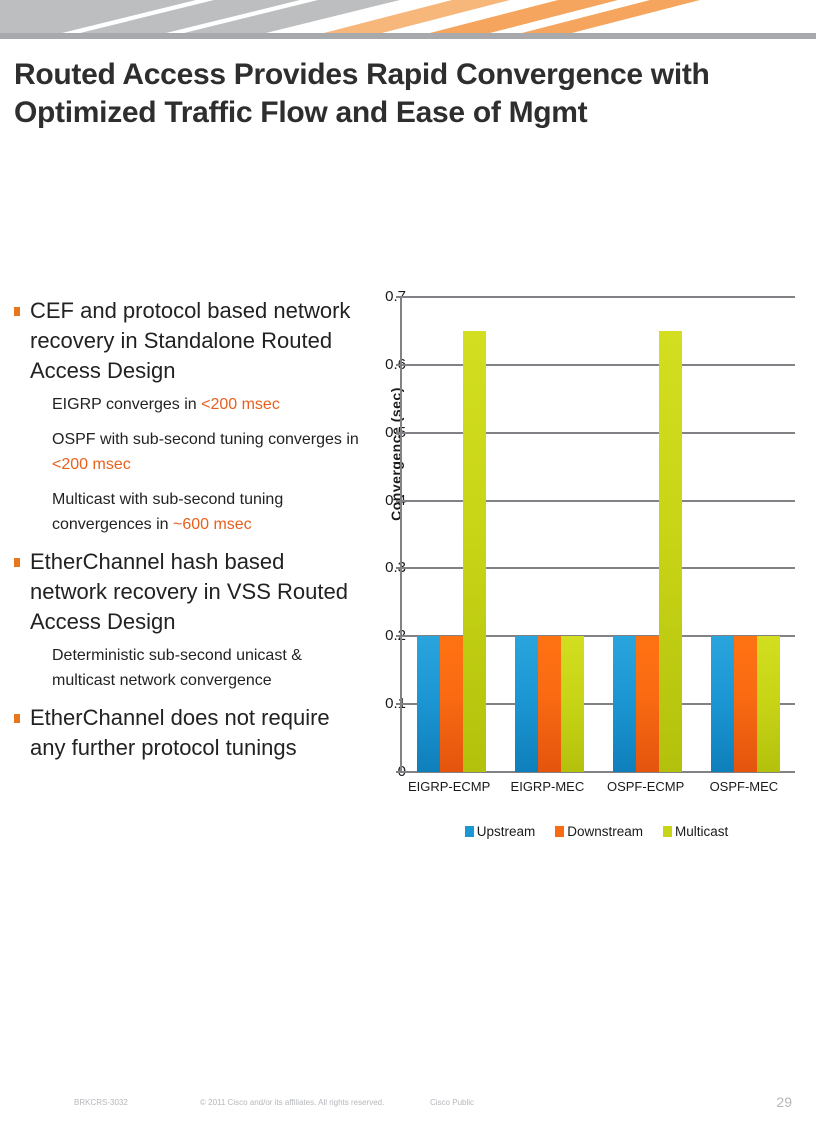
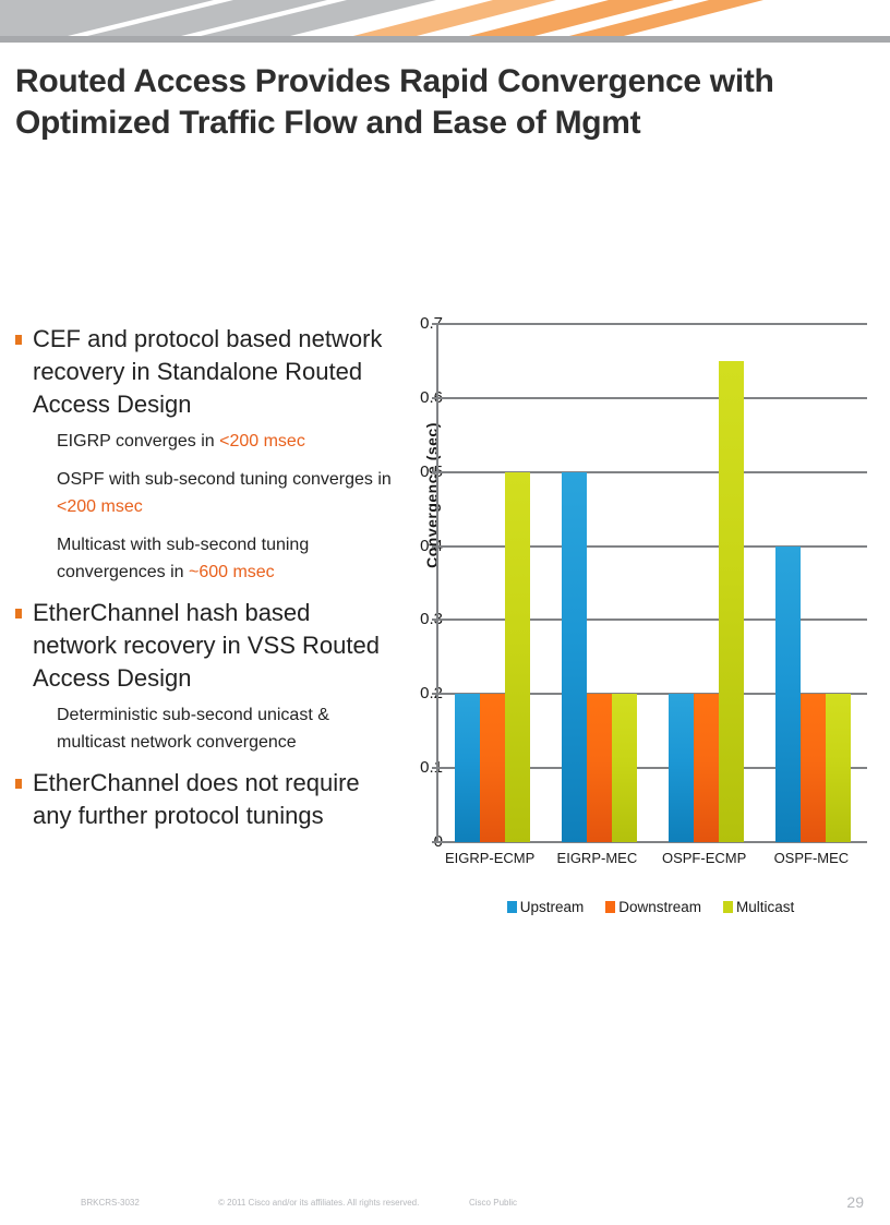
Multicast/EIGRP-ECMP: 0.65 -> 0.50
Upstream/EIGRP-MEC: 0.2 -> 0.5
Upstream/OSPF-MEC: 0.2 -> 0.4
